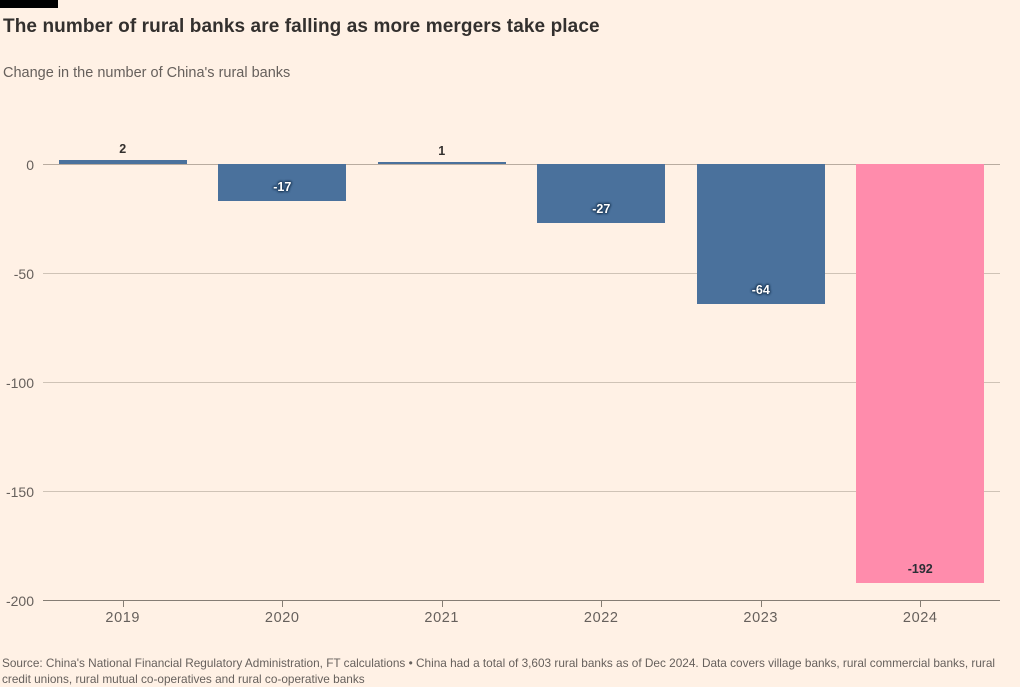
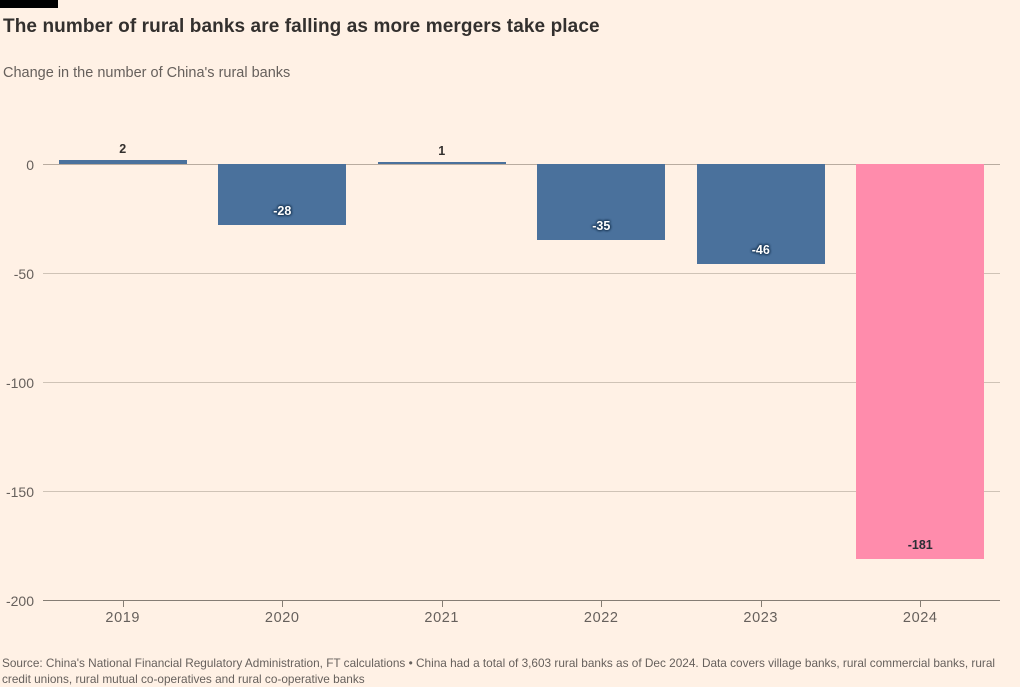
2020: -17 -> -28
2022: -27 -> -35
2023: -64 -> -46
2024: -192 -> -181
